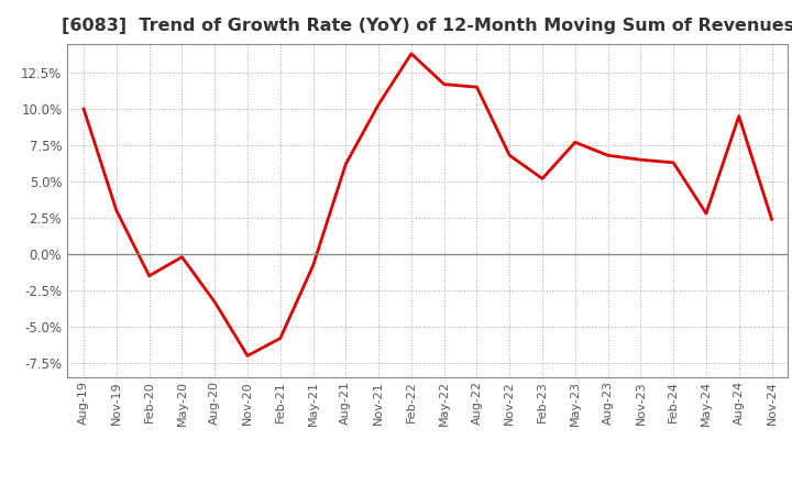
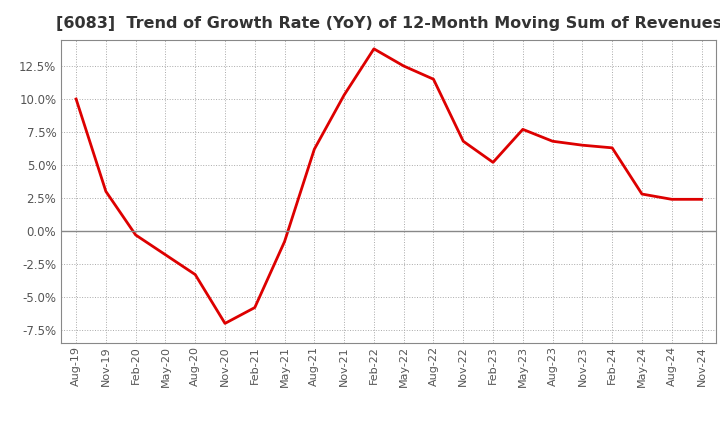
Feb-20: -1.5% -> -0.3%
May-20: -0.2% -> -1.8%
May-22: 11.7% -> 12.5%
Aug-24: 9.5% -> 2.4%
